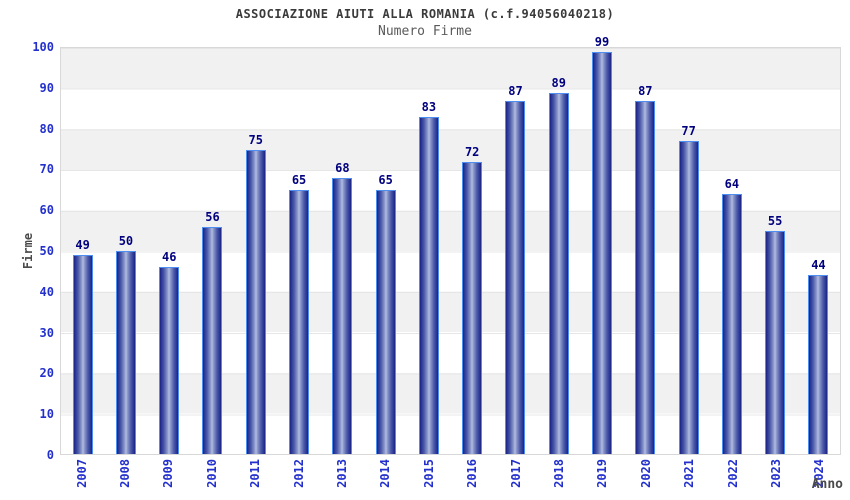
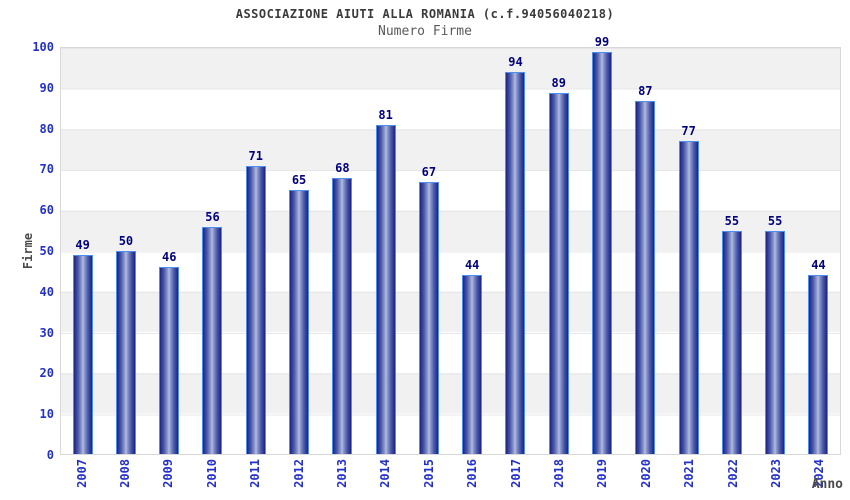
2011: 75 -> 71
2014: 65 -> 81
2015: 83 -> 67
2016: 72 -> 44
2017: 87 -> 94
2022: 64 -> 55
